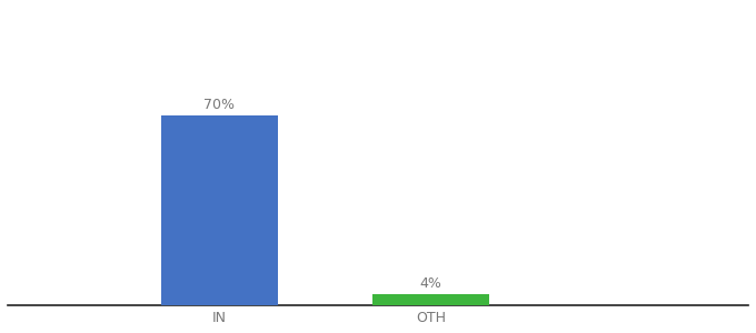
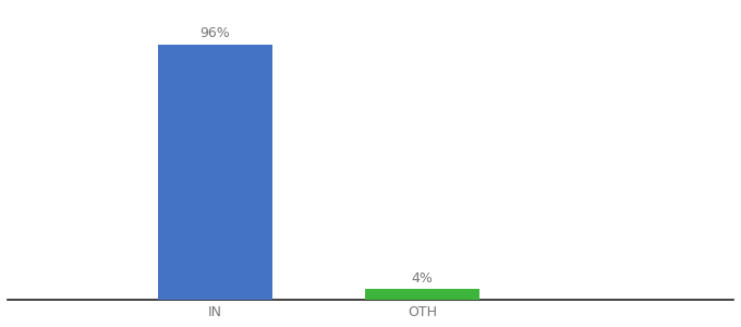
IN: 70% -> 96%
